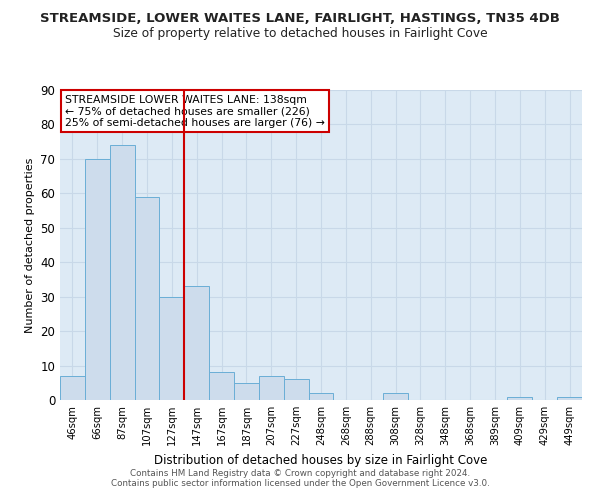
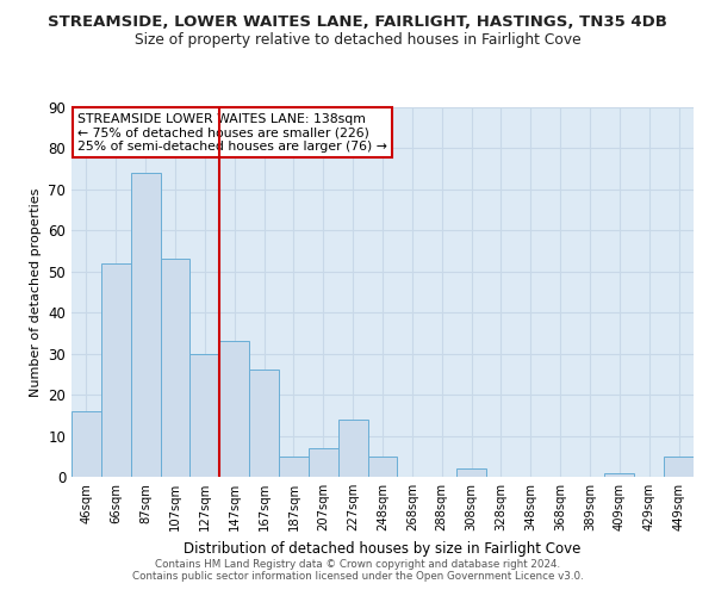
46sqm: 7 -> 16
66sqm: 70 -> 52
107sqm: 59 -> 53
167sqm: 8 -> 26
227sqm: 6 -> 14
248sqm: 2 -> 5
449sqm: 1 -> 5
